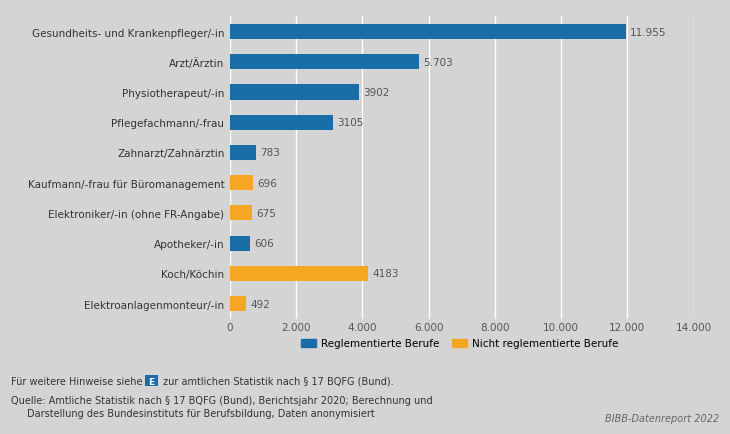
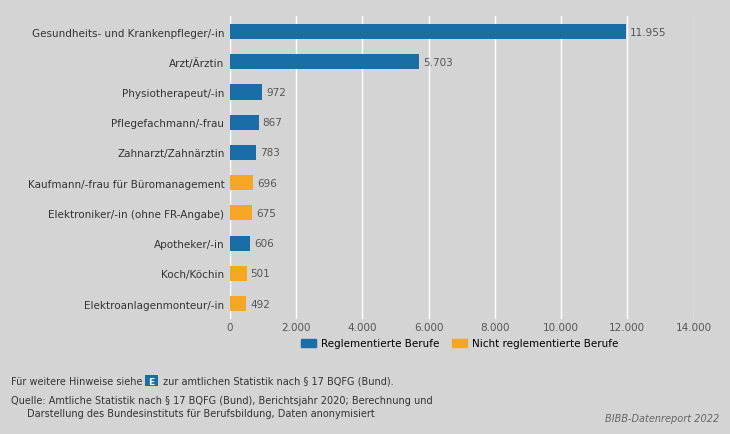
Physiotherapeut/-in: 3902 -> 972
Pflegefachmann/-frau: 3105 -> 867
Koch/Köchin: 4183 -> 501
